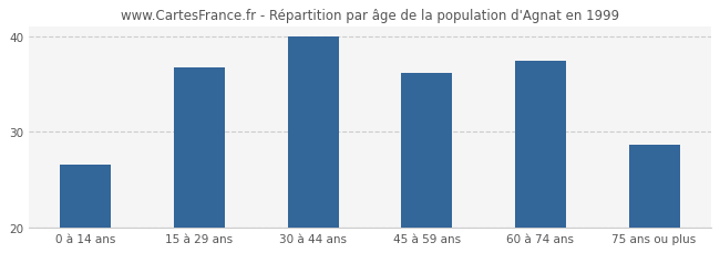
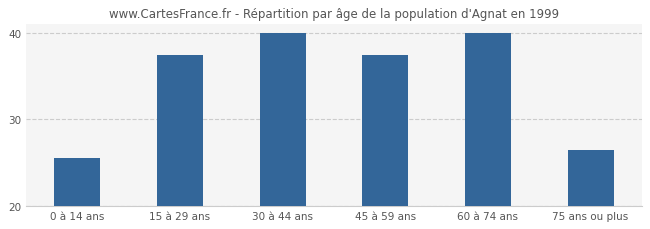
0 à 14 ans: 26.6 -> 25.5
15 à 29 ans: 36.8 -> 37.5
45 à 59 ans: 36.2 -> 37.5
60 à 74 ans: 37.4 -> 40.0
75 ans ou plus: 28.6 -> 26.5
